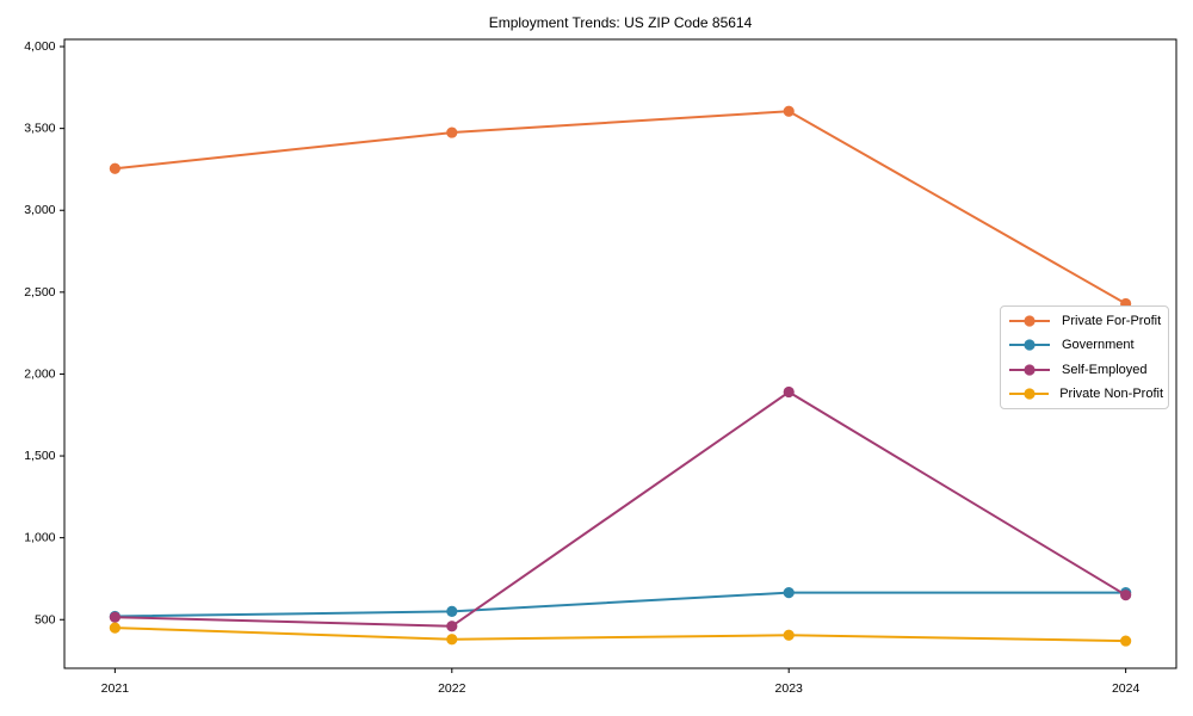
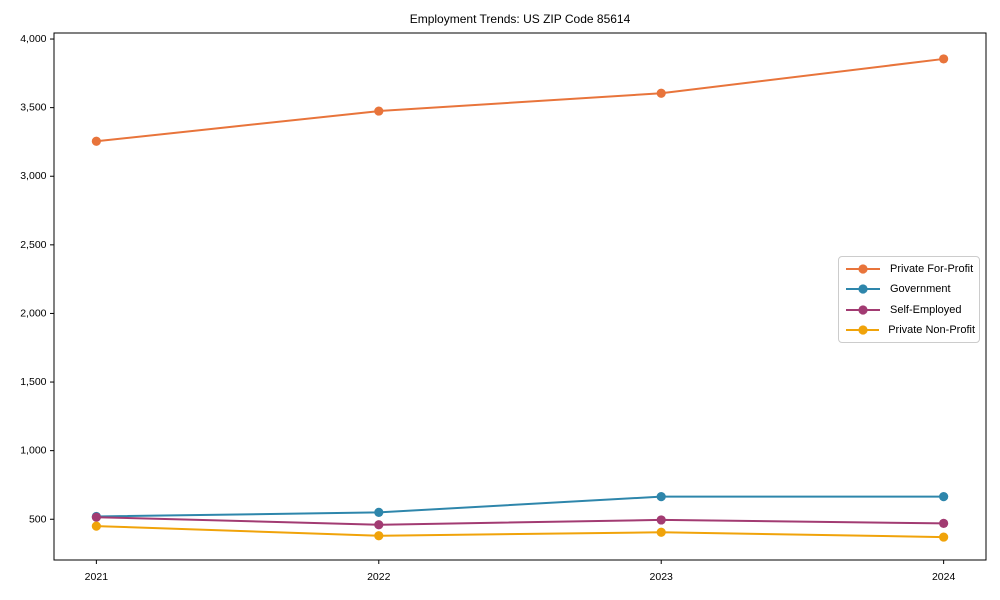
Self-Employed/2023: 1890 -> 500
Private For-Profit/2024: 2430 -> 3860
Self-Employed/2024: 650 -> 470
